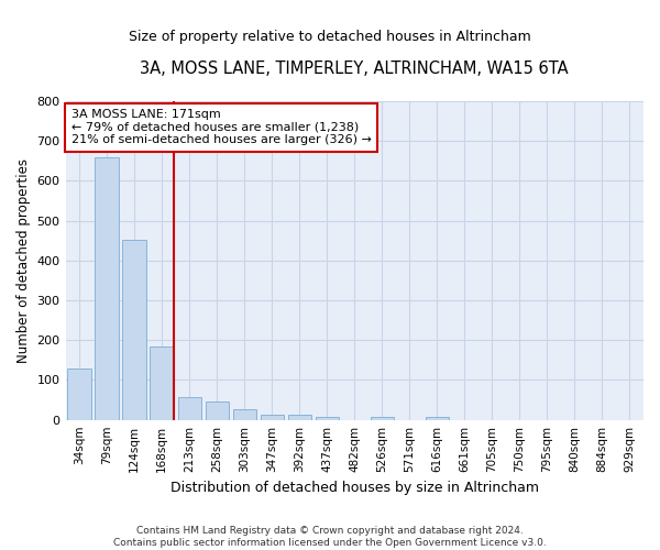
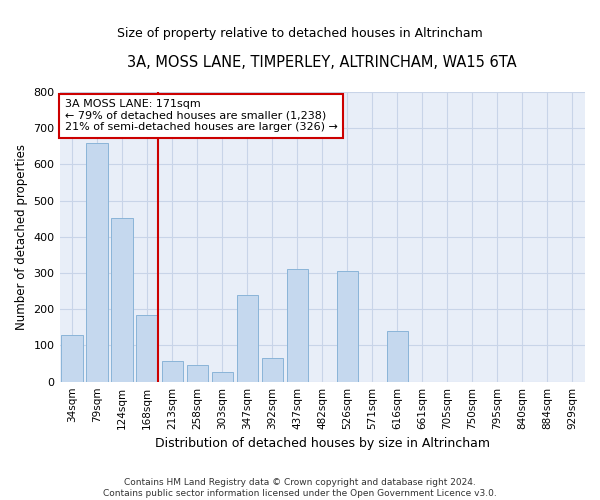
347sqm: 12 -> 240
392sqm: 13 -> 65
437sqm: 8 -> 310
526sqm: 8 -> 305
616sqm: 8 -> 140
